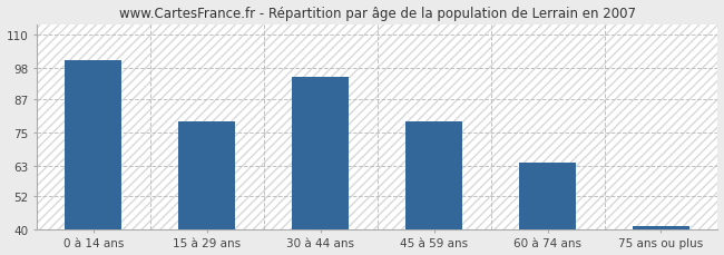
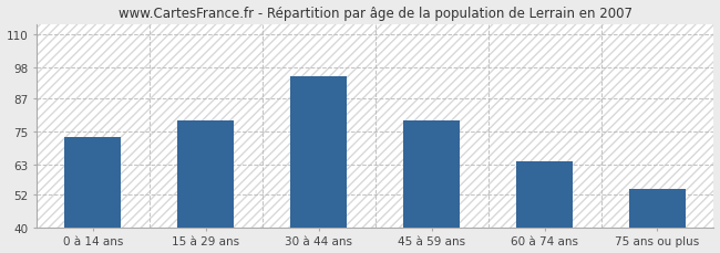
0 à 14 ans: 101 -> 73
75 ans ou plus: 41 -> 54
